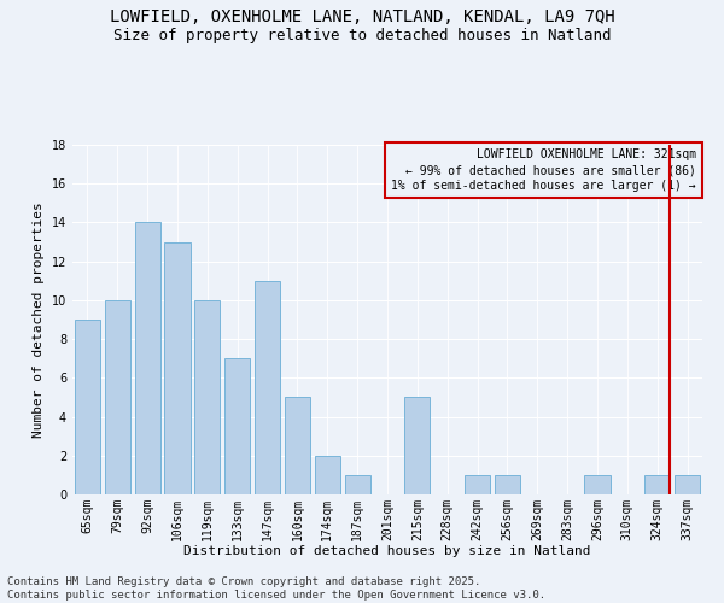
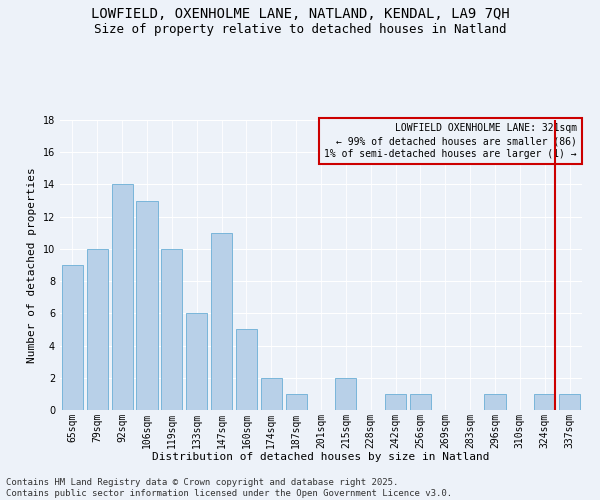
133sqm: 7 -> 6
215sqm: 5 -> 2
